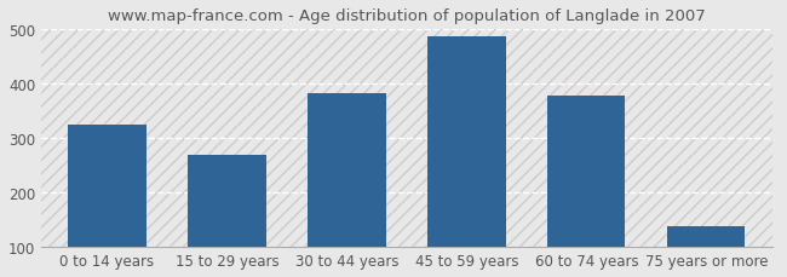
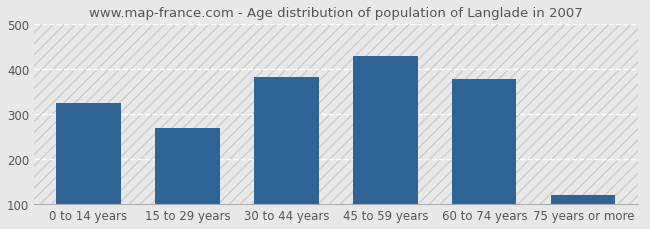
45 to 59 years: 488 -> 430
75 years or more: 138 -> 120
